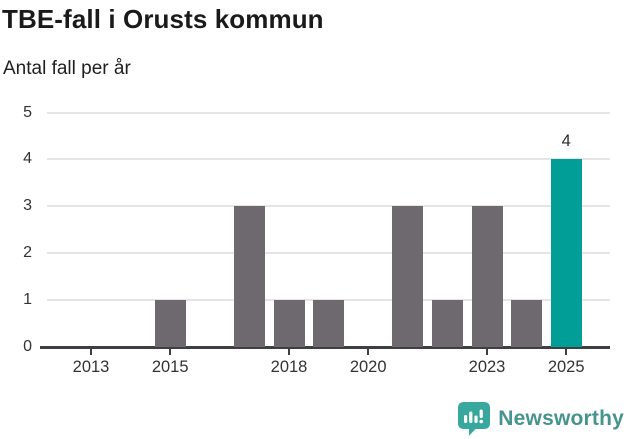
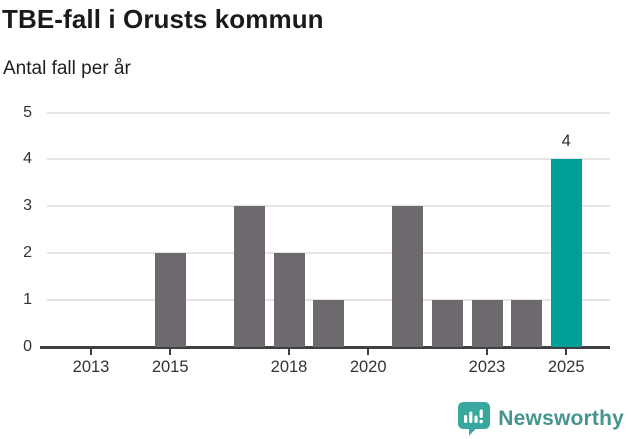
2015: 1 -> 2
2018: 1 -> 2
2023: 3 -> 1
